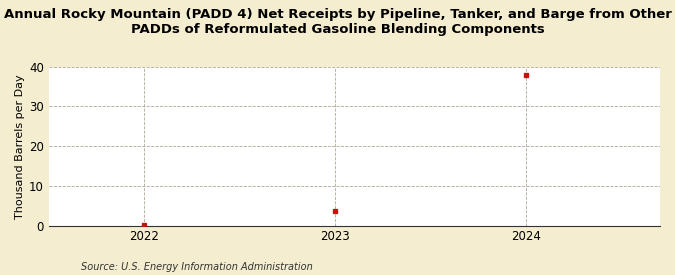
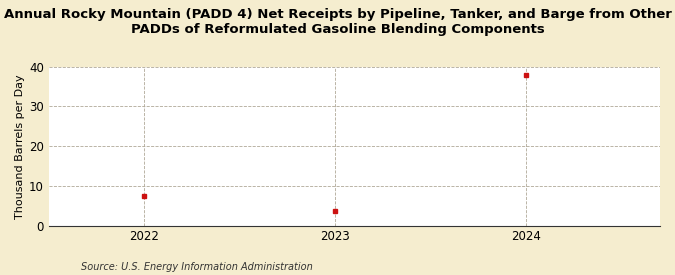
2022: 0.1 -> 7.5
